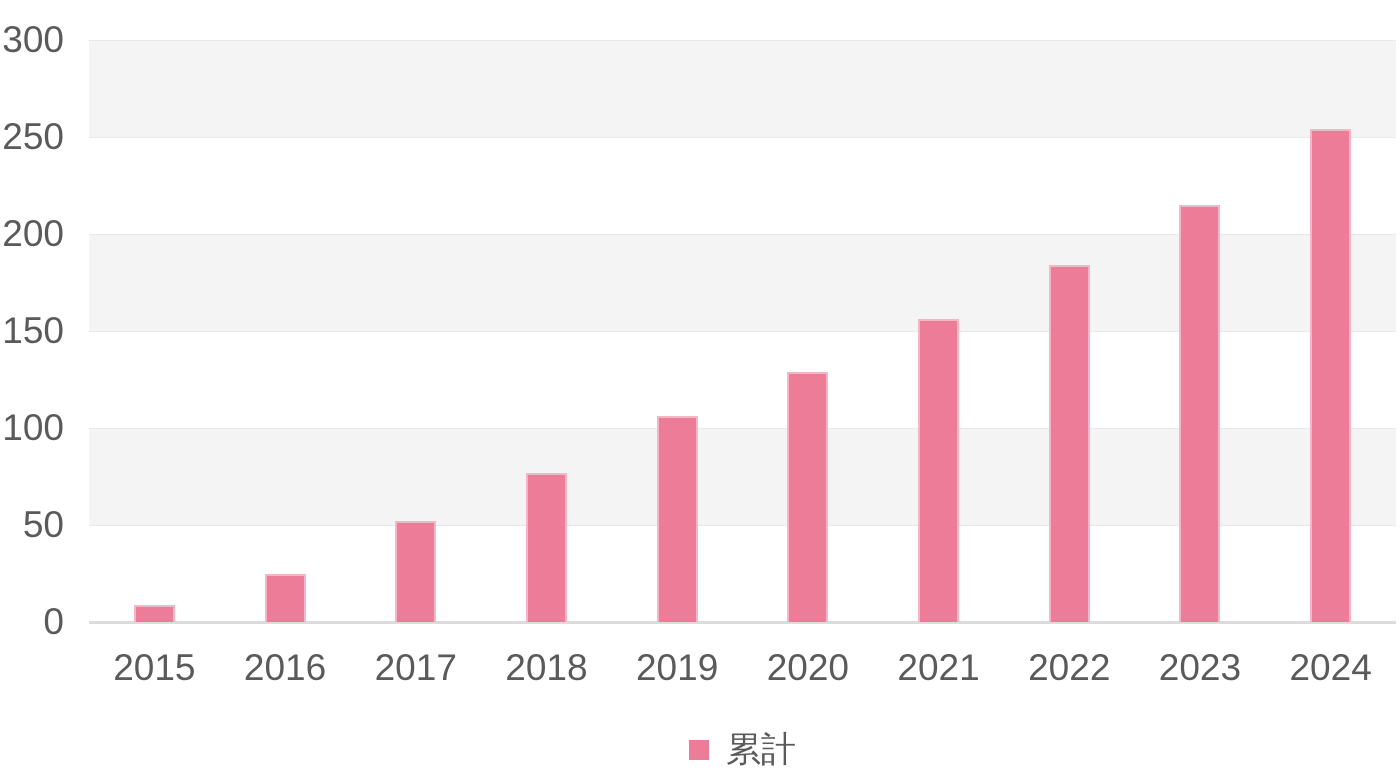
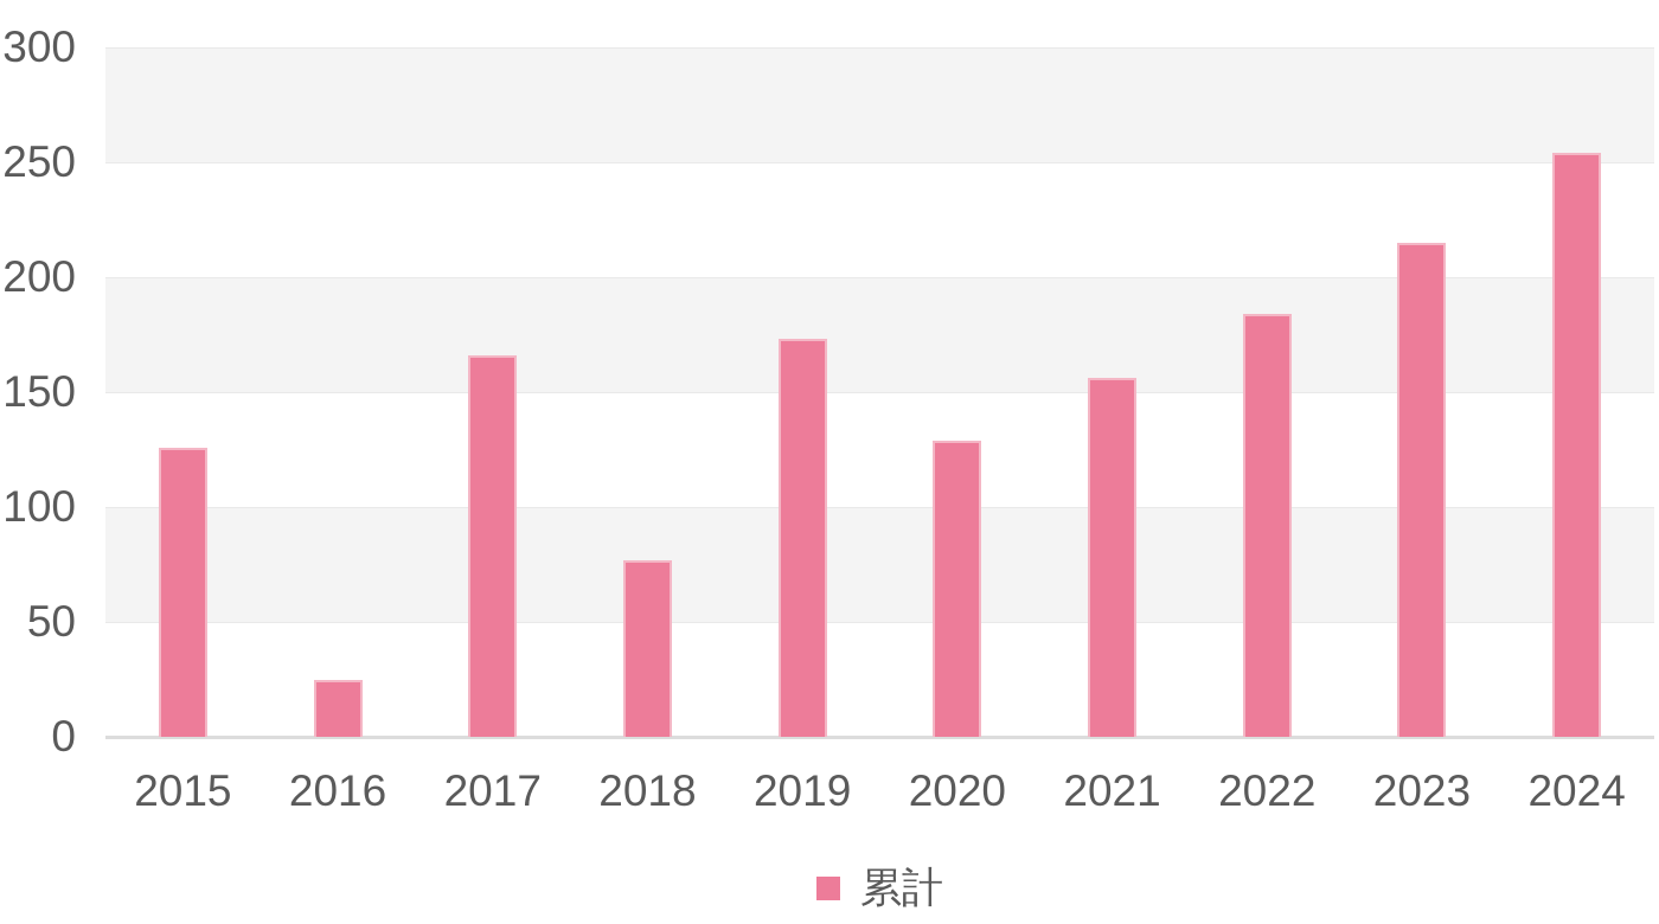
2015: 9 -> 126
2017: 52 -> 166
2019: 106 -> 173
